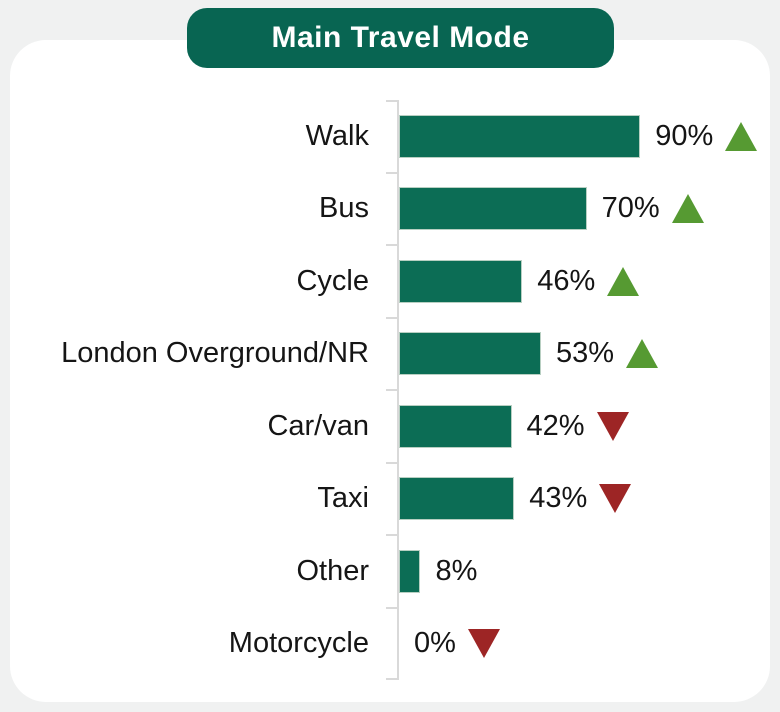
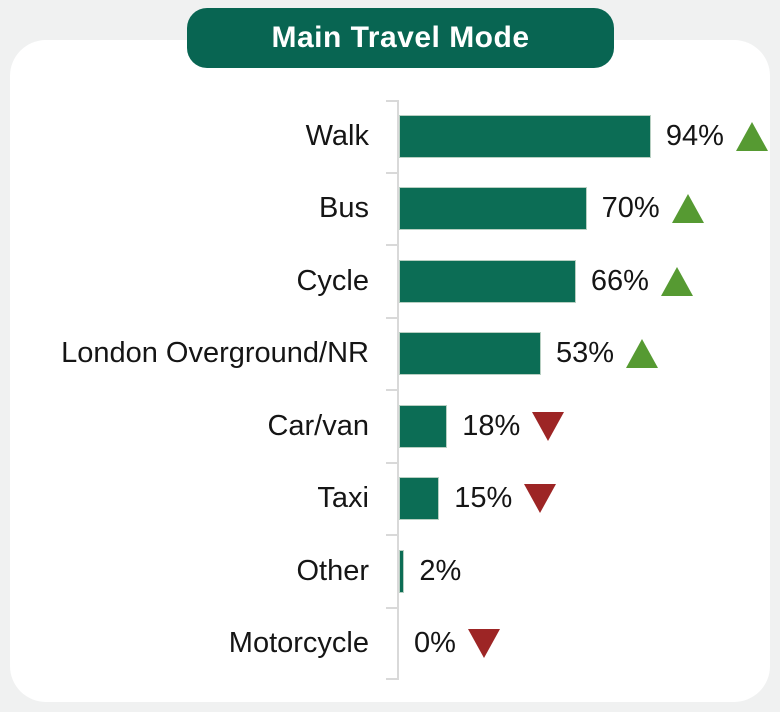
Walk: 90% -> 94%
Cycle: 46% -> 66%
Car/van: 42% -> 18%
Taxi: 43% -> 15%
Other: 8% -> 2%
